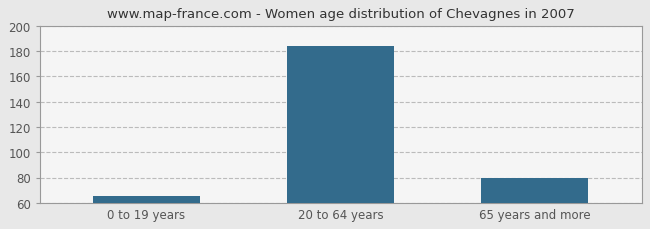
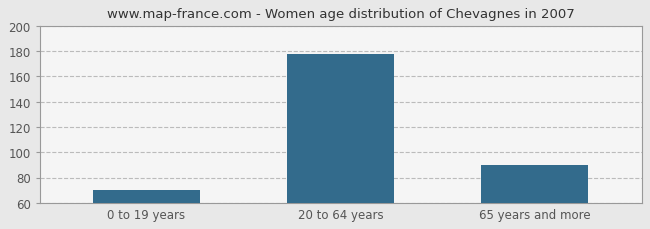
0 to 19 years: 65 -> 70
20 to 64 years: 184 -> 178
65 years and more: 80 -> 90
